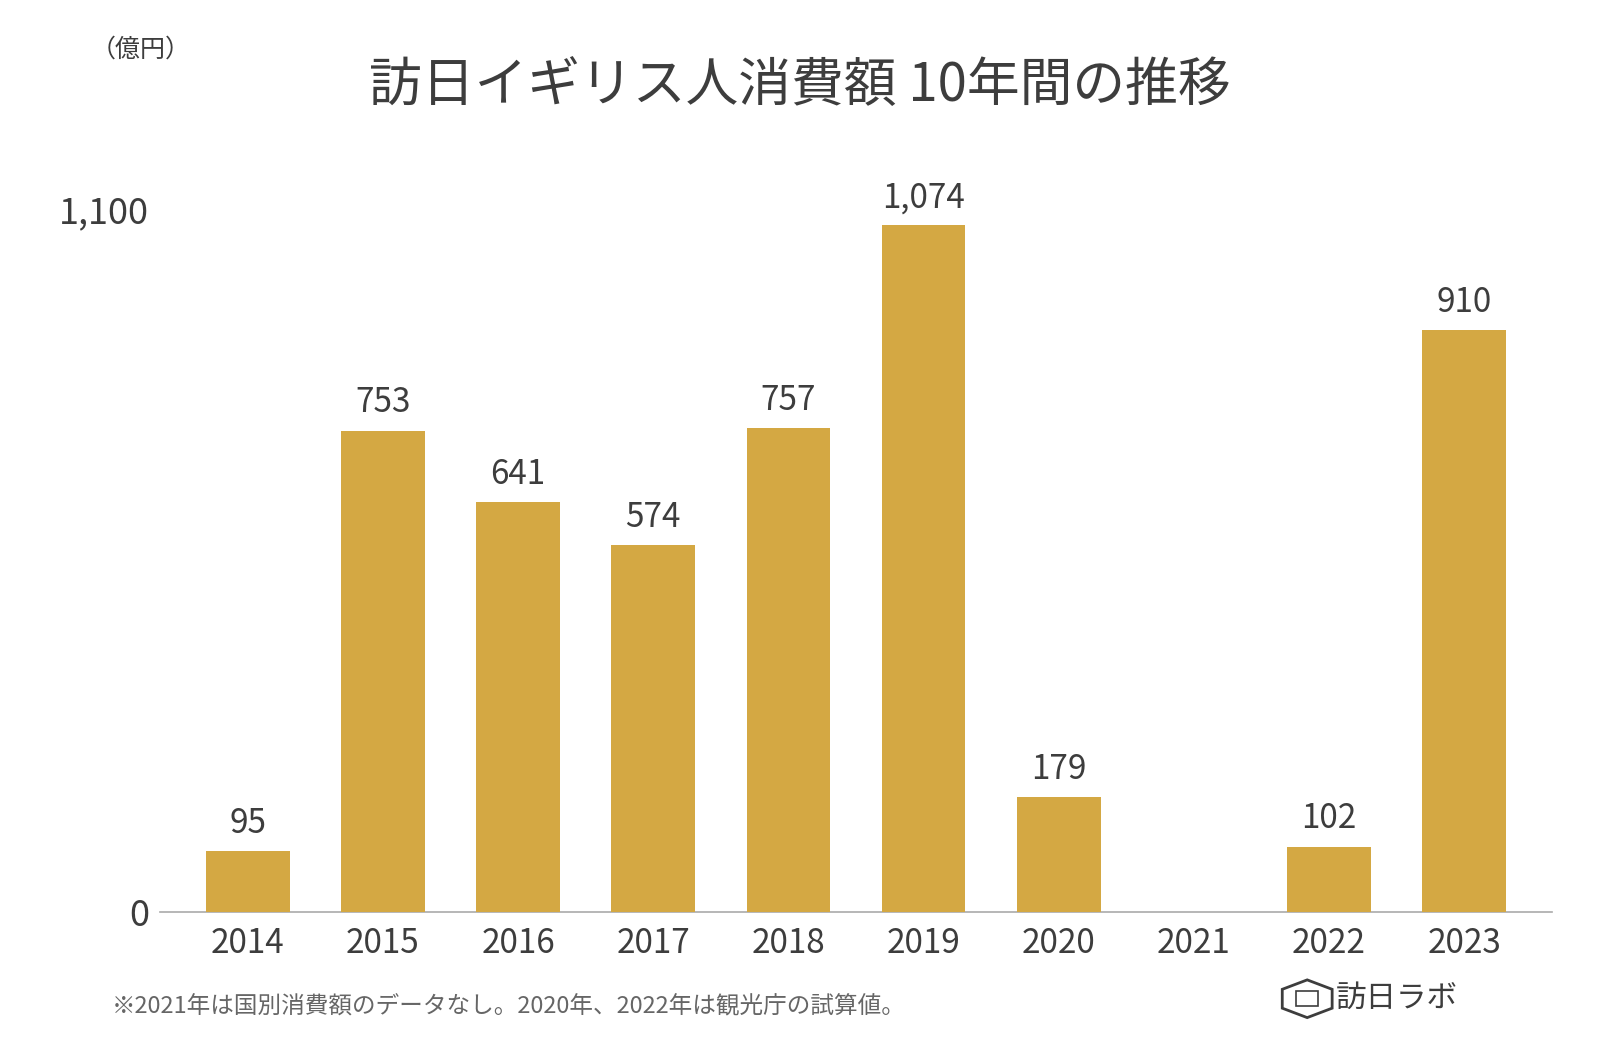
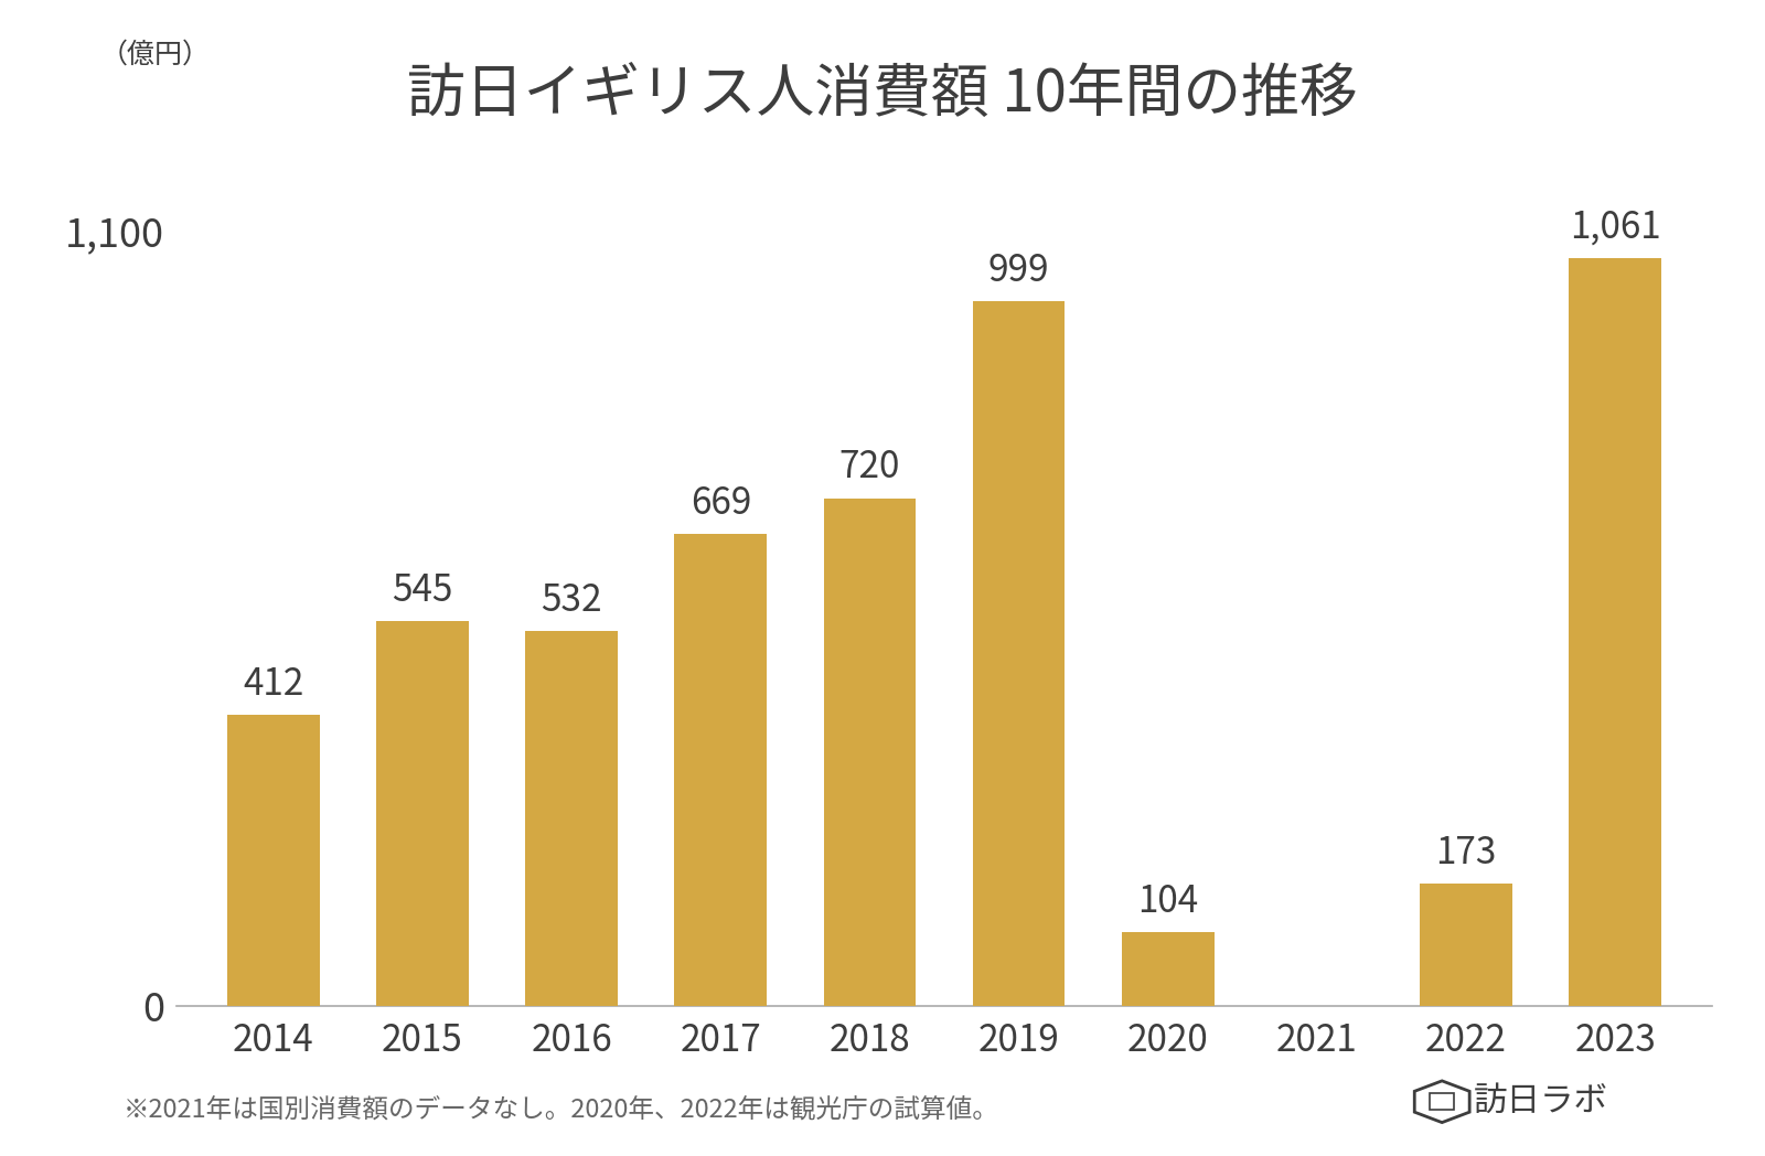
2014: 95 -> 412
2015: 753 -> 545
2016: 641 -> 532
2017: 574 -> 669
2018: 757 -> 720
2019: 1,074 -> 999
2020: 179 -> 104
2022: 102 -> 173
2023: 910 -> 1,061
